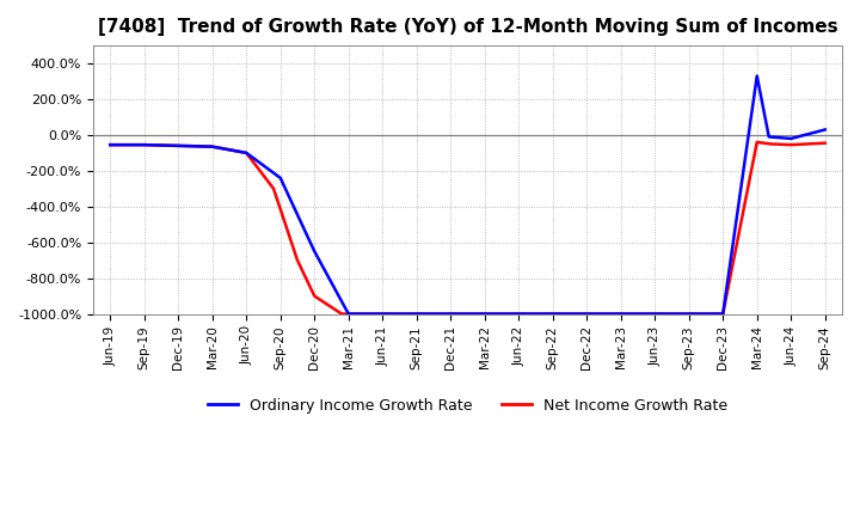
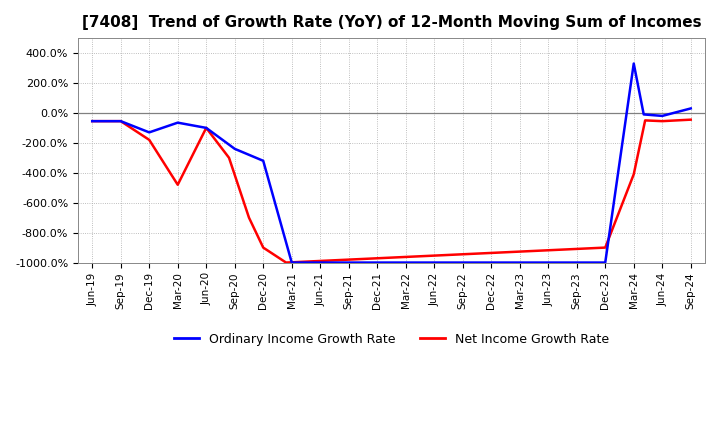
Ordinary Income Growth Rate/Dec-19: -60% -> -130%
Net Income Growth Rate/Dec-19: -60% -> -180%
Net Income Growth Rate/Mar-20: -60% -> -480%
Ordinary Income Growth Rate/Dec-20: -650% -> -320%
Net Income Growth Rate/Dec-23: -1000% -> -900%
Net Income Growth Rate/Mar-24: -40% -> -410%
